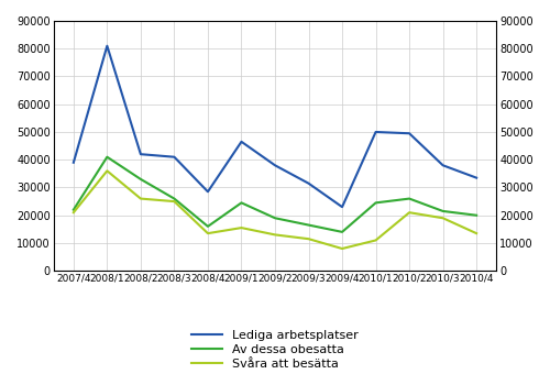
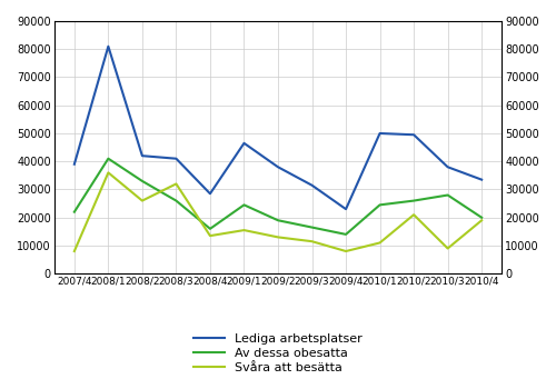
Svåra att besätta/2007/4: 21000 -> 8000
Svåra att besätta/2008/3: 25000 -> 32000
Av dessa obesatta/2010/3: 21500 -> 28000
Svåra att besätta/2010/3: 19000 -> 9000
Svåra att besätta/2010/4: 13500 -> 19000
